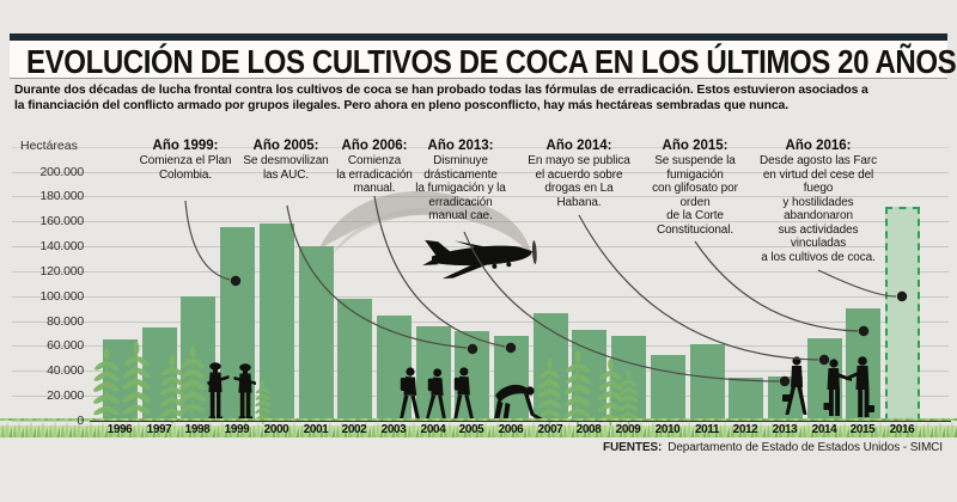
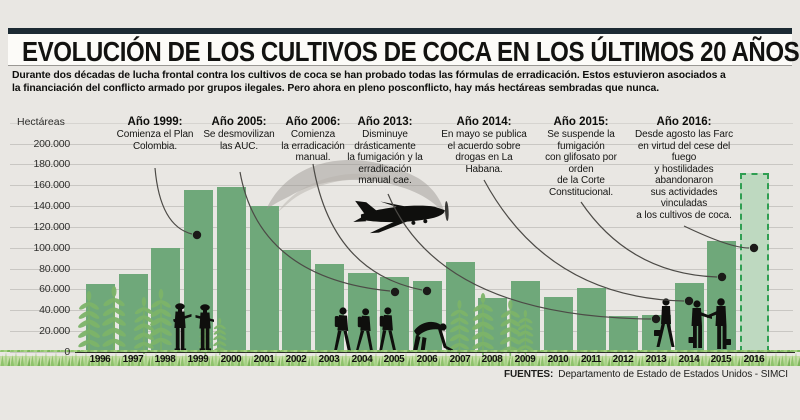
2008: 73000 -> 52000
2015: 90000 -> 107000
